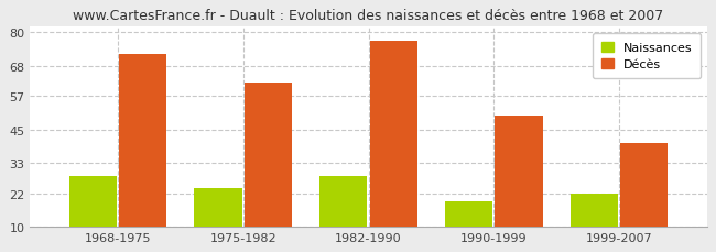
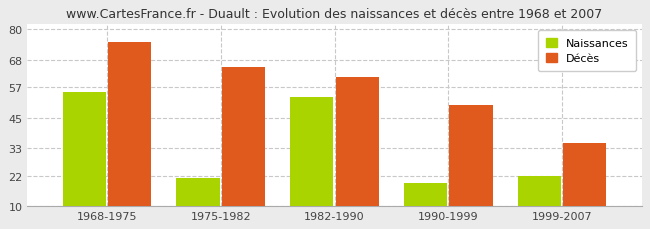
Naissances/1968-1975: 28 -> 55
Décès/1968-1975: 72 -> 75
Naissances/1975-1982: 24 -> 21
Décès/1975-1982: 62 -> 65
Naissances/1982-1990: 28 -> 53
Décès/1982-1990: 77 -> 61
Décès/1999-2007: 40 -> 35
